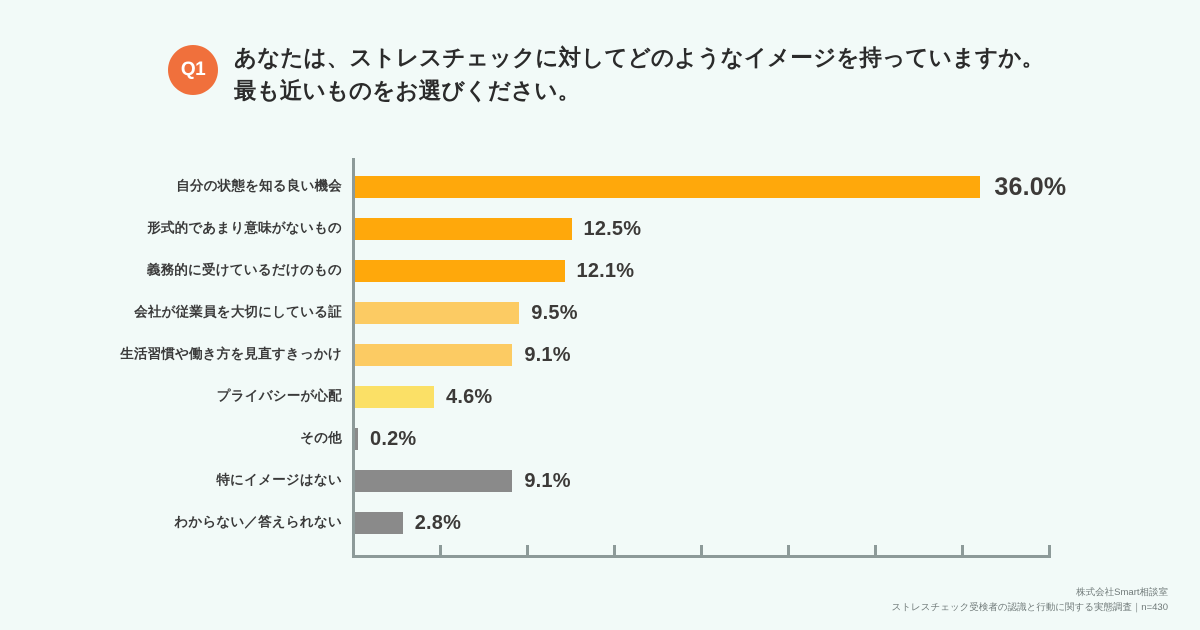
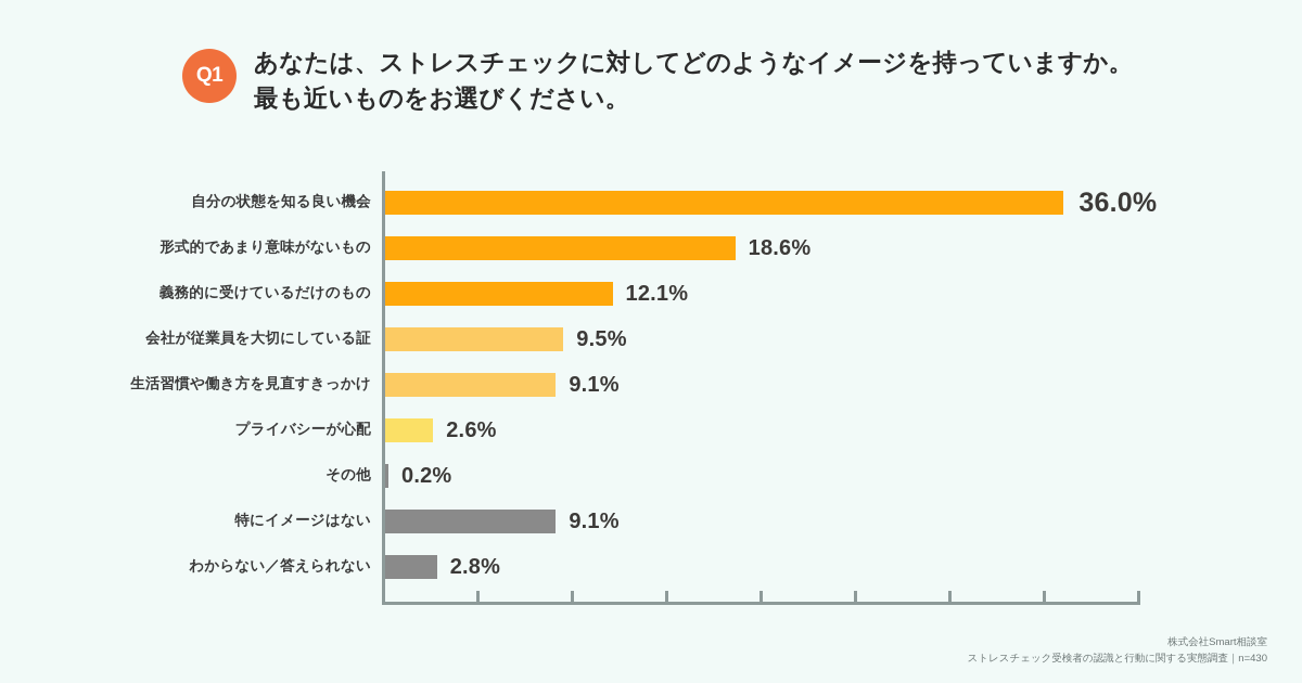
形式的であまり意味がないもの: 12.5% -> 18.6%
プライバシーが心配: 4.6% -> 2.6%
